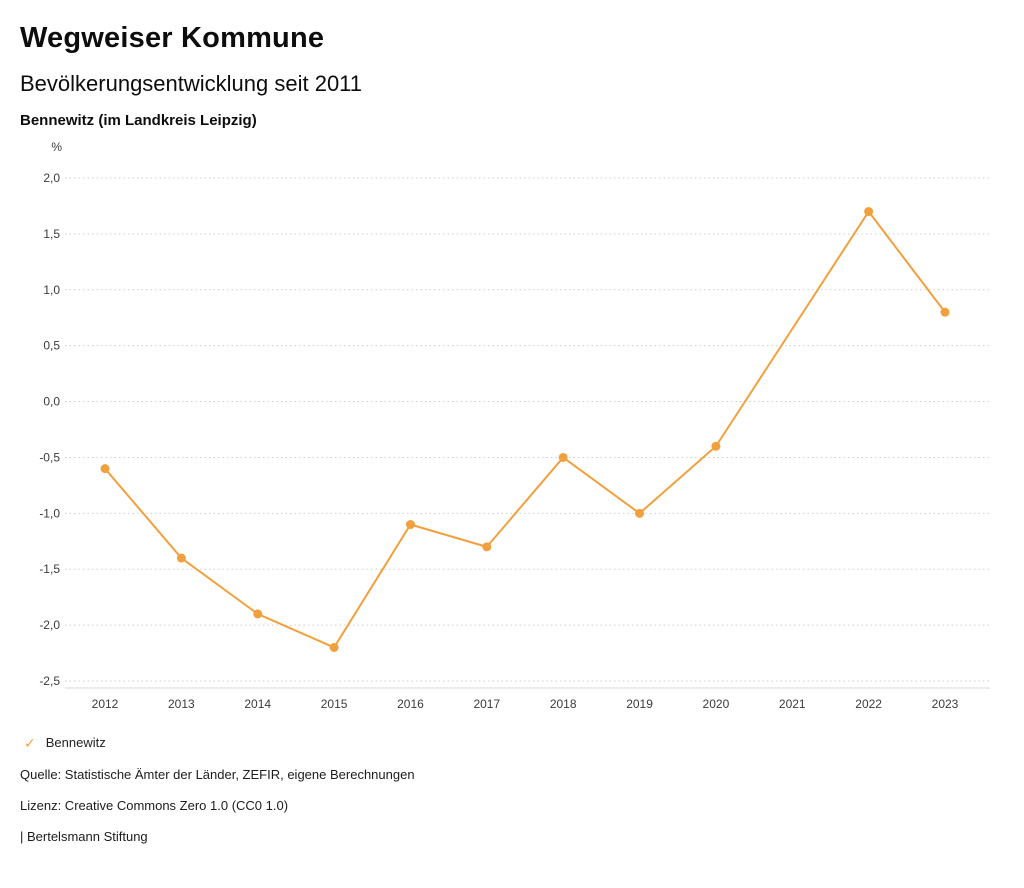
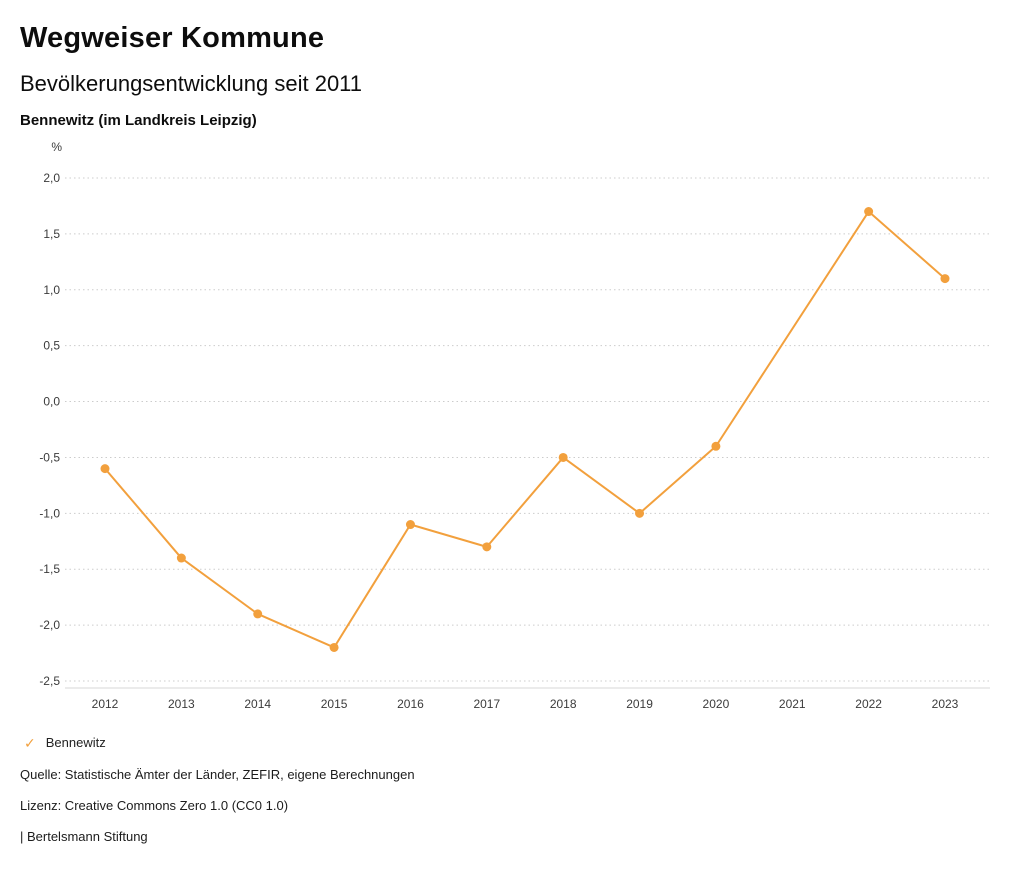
2023: 0,8 -> 1,1
